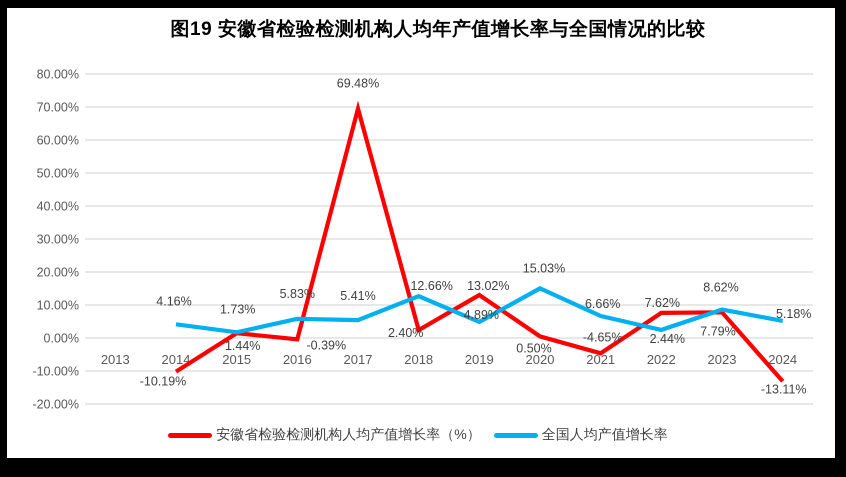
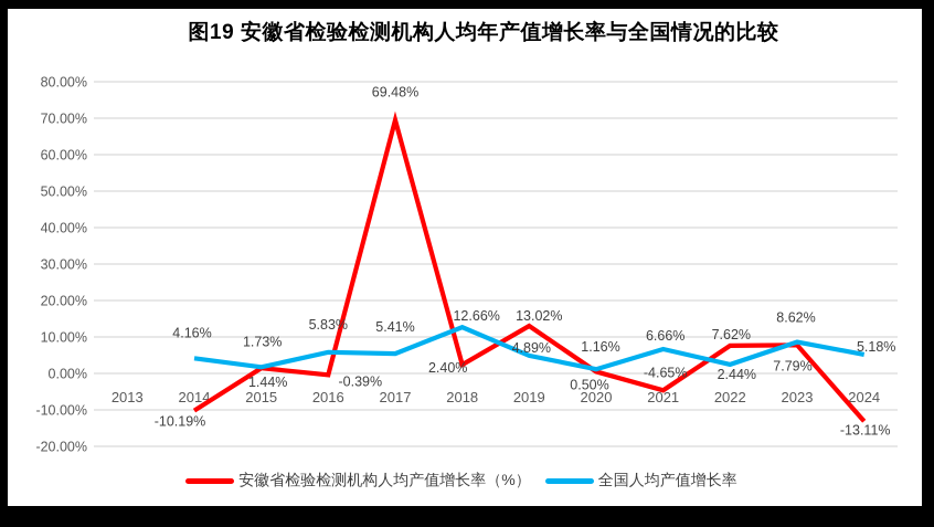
全国人均产值增长率/2020: 15.03% -> 1.16%
